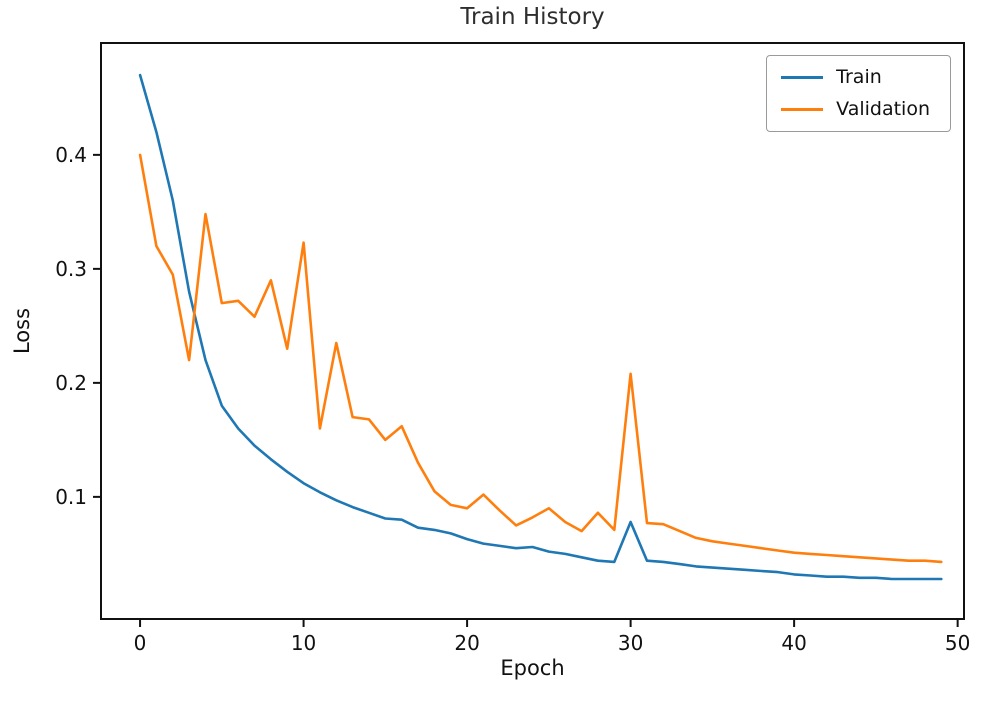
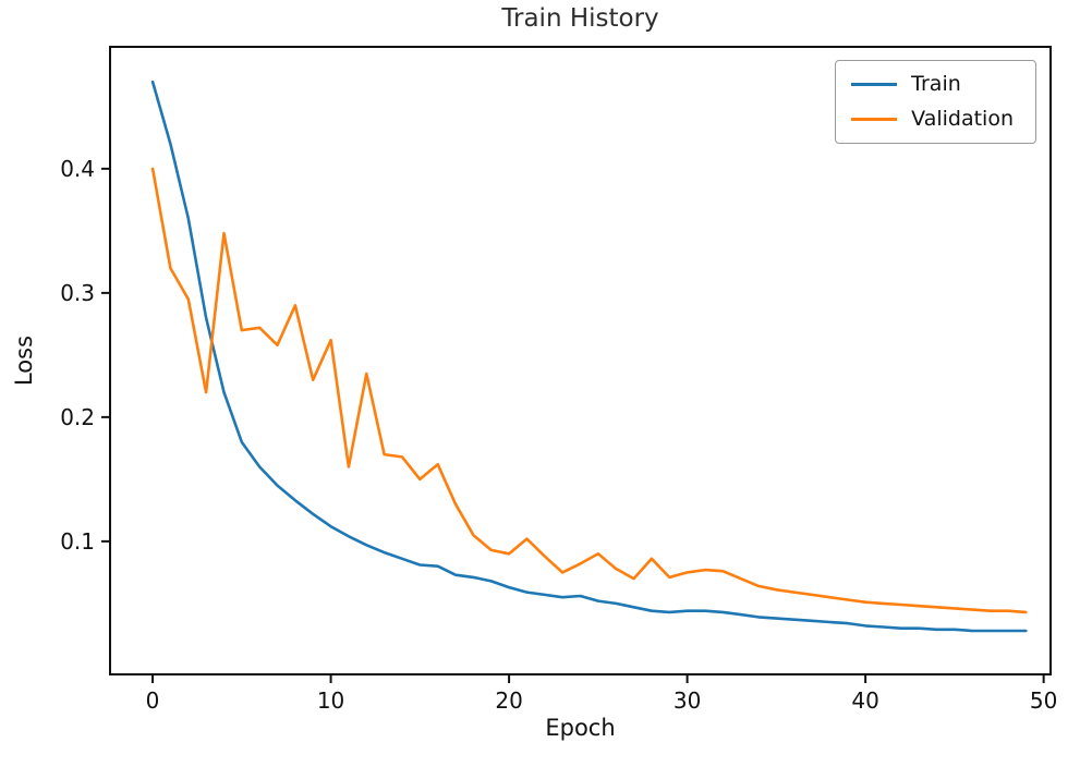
Validation/10: 0.323 -> 0.262
Train/30: 0.078 -> 0.044
Validation/30: 0.208 -> 0.075
